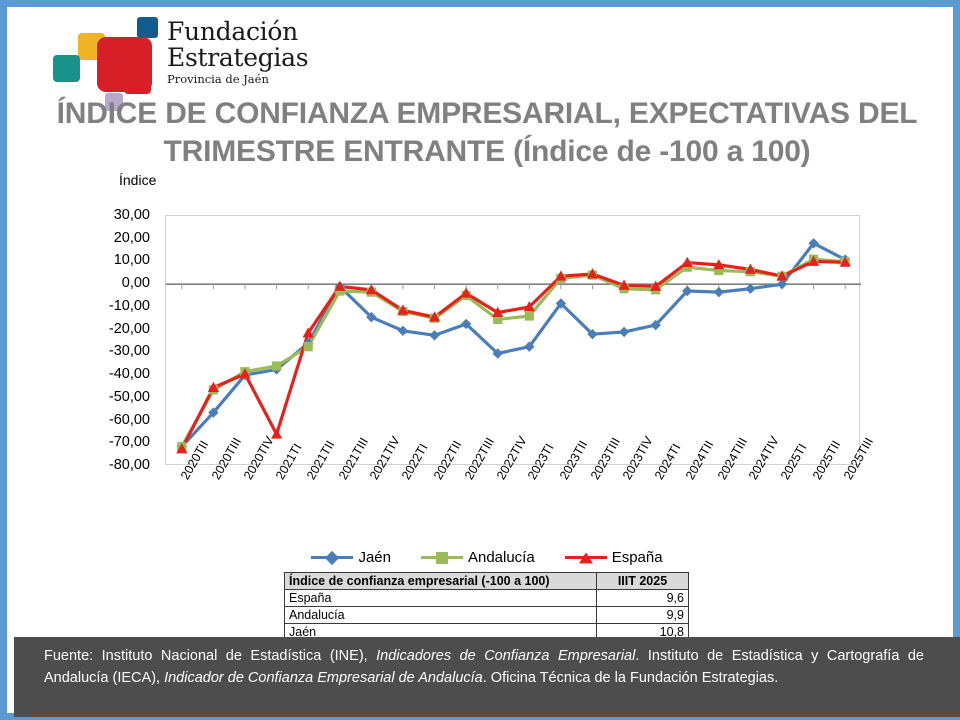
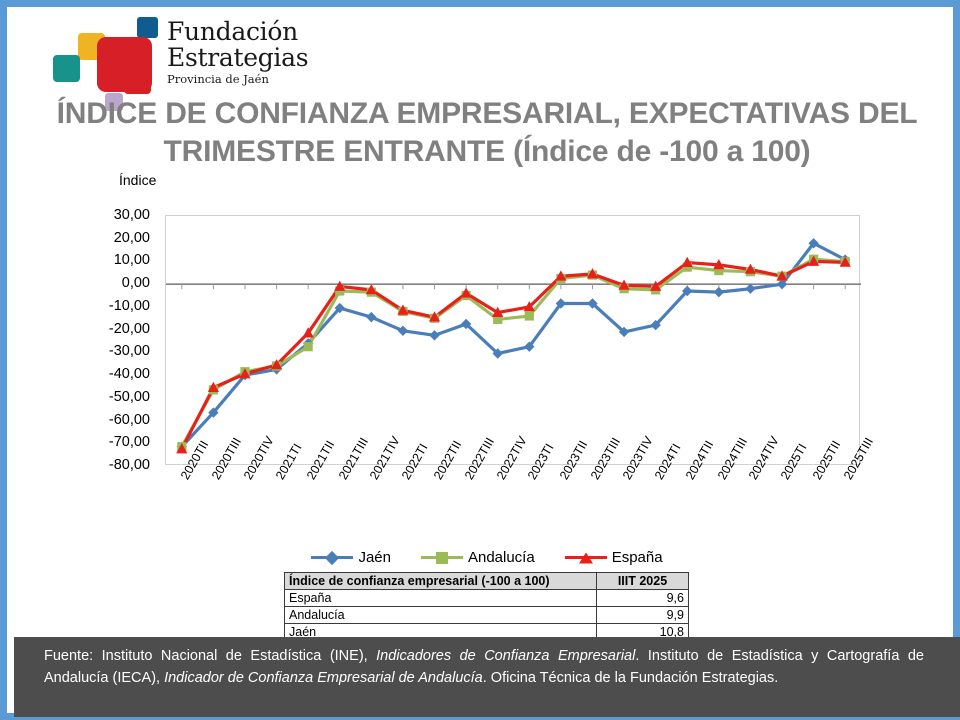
España/2021TI: -66 -> -36
Jaén/2021TIII: -1 -> -10
Jaén/2023TIII: -22 -> -8
